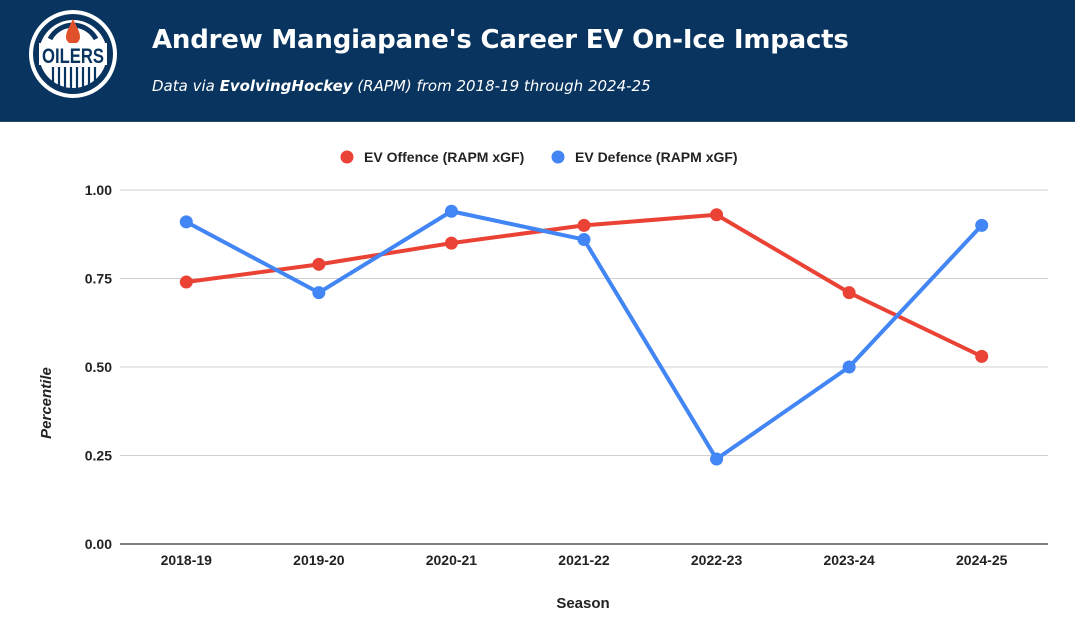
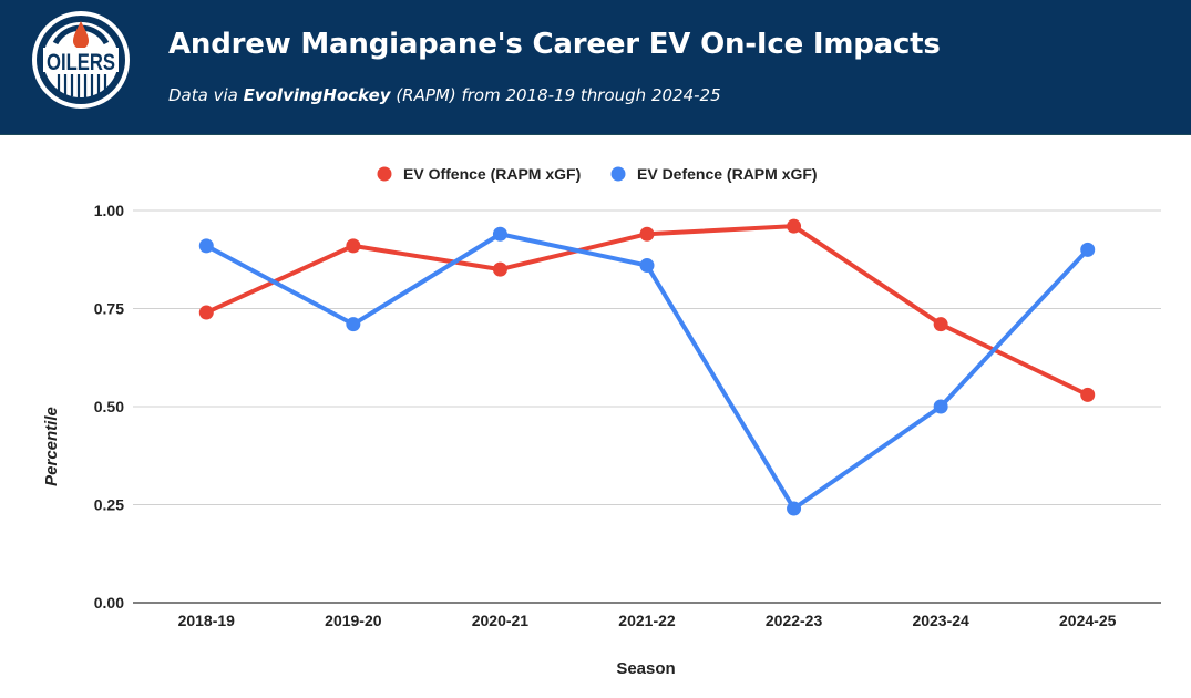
EV Offence (RAPM xGF)/2019-20: 0.79 -> 0.91
EV Offence (RAPM xGF)/2021-22: 0.90 -> 0.94
EV Offence (RAPM xGF)/2022-23: 0.93 -> 0.96
